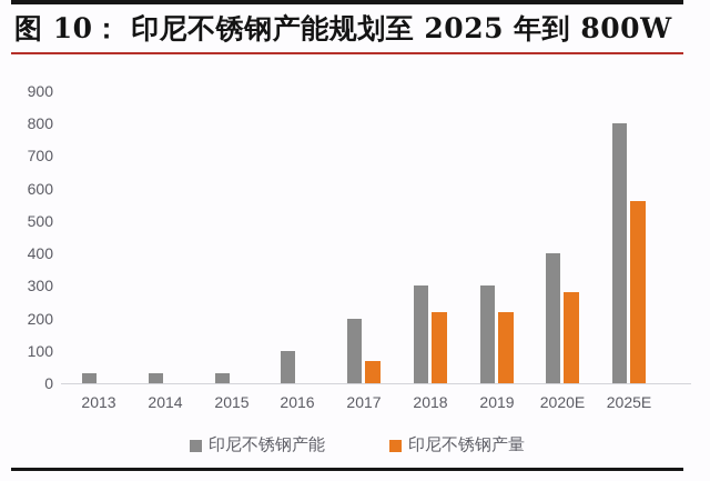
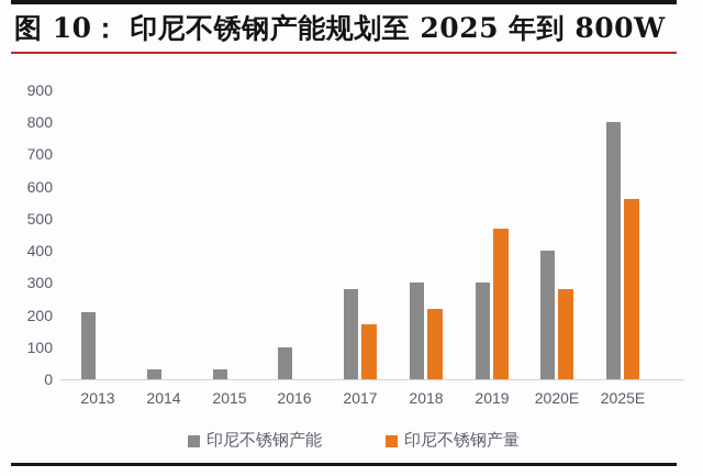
印尼不锈钢产能/2013: 30 -> 210
印尼不锈钢产能/2017: 200 -> 280
印尼不锈钢产量/2017: 70 -> 170
印尼不锈钢产量/2019: 220 -> 470
